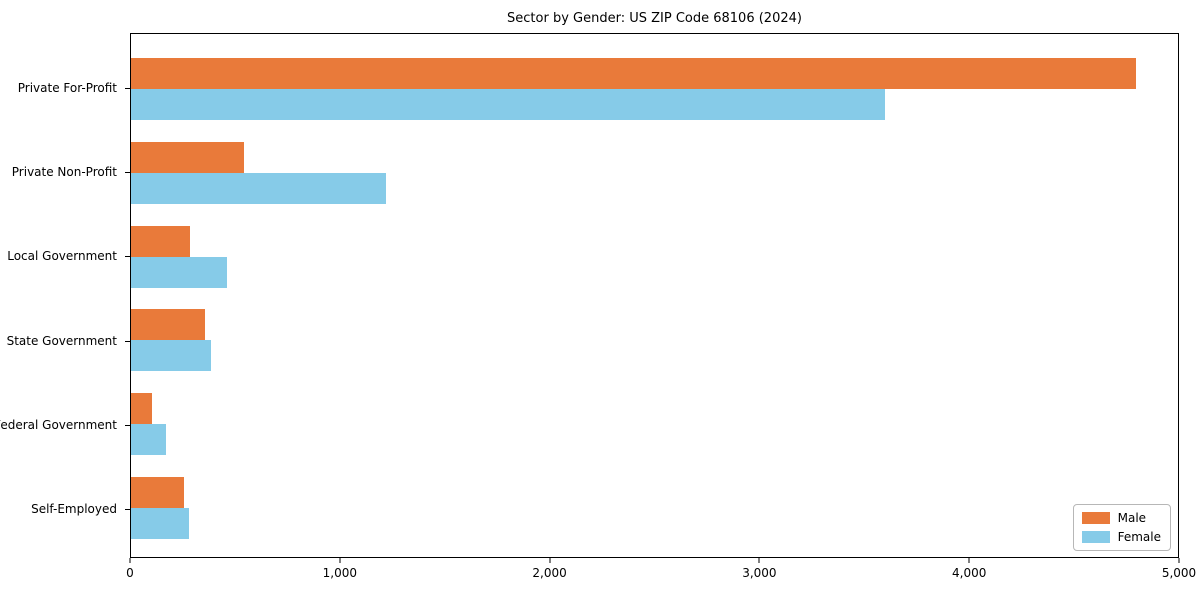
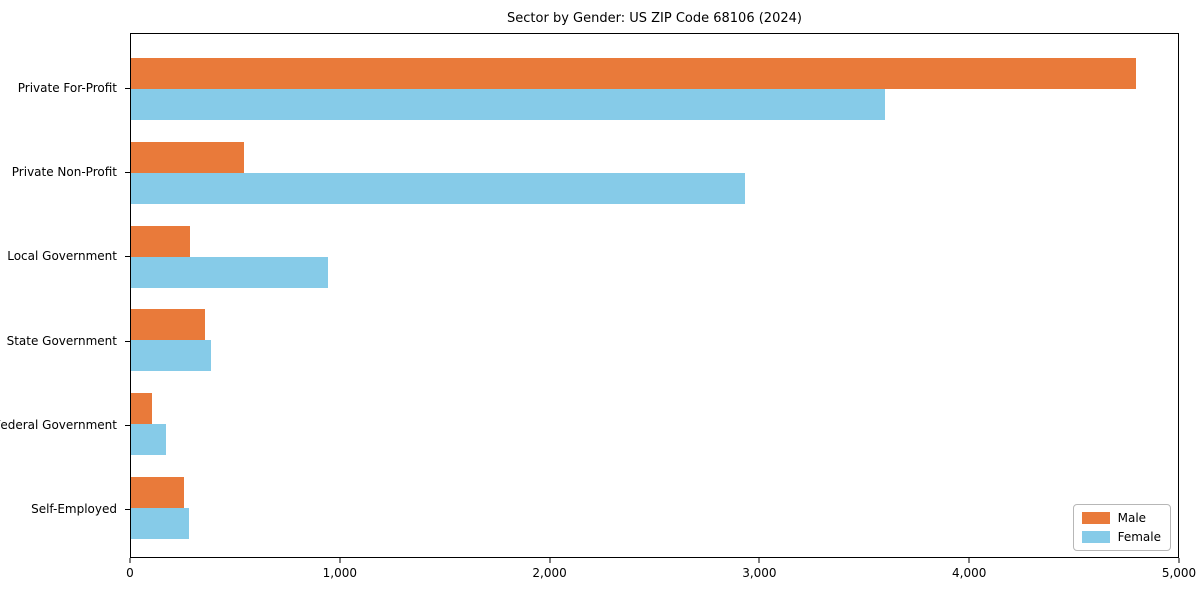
Female/Private Non-Profit: 1220 -> 2930
Female/Local Government: 460 -> 940
